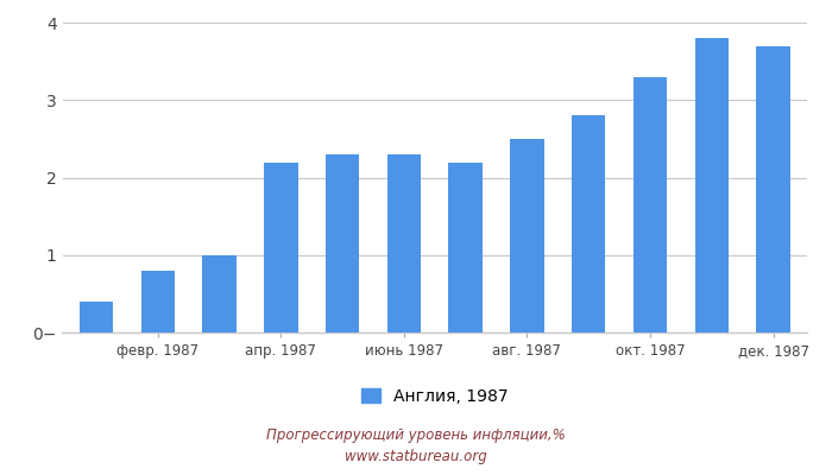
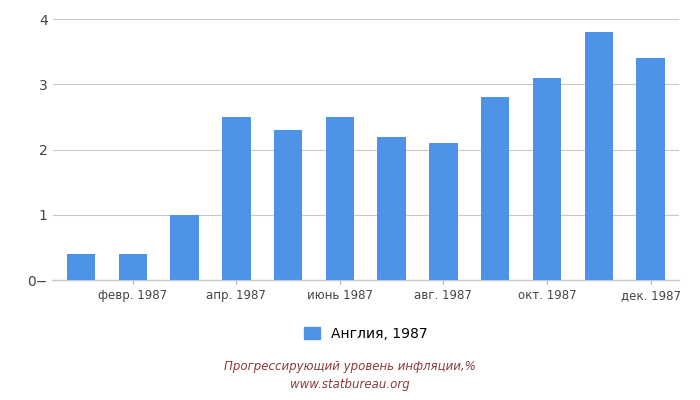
февр. 1987: 0.8 -> 0.4
апр. 1987: 2.2 -> 2.5
июнь 1987: 2.3 -> 2.5
авг. 1987: 2.5 -> 2.1
окт. 1987: 3.3 -> 3.1
дек. 1987: 3.7 -> 3.4
